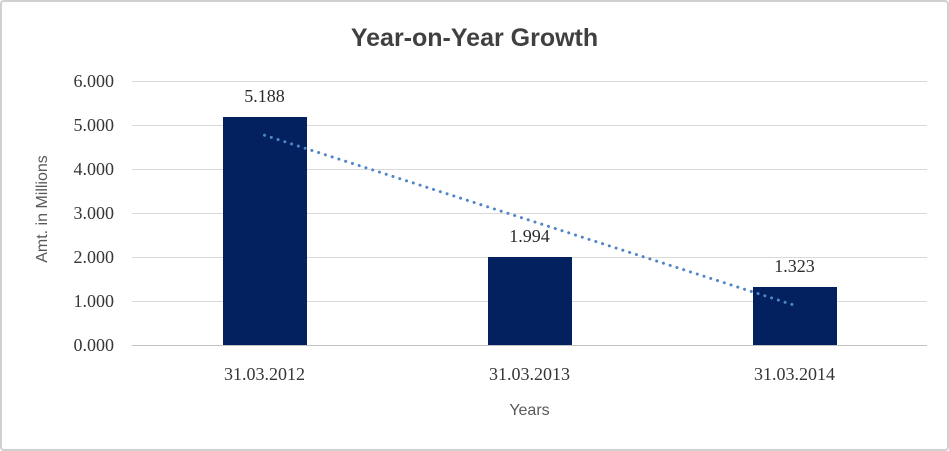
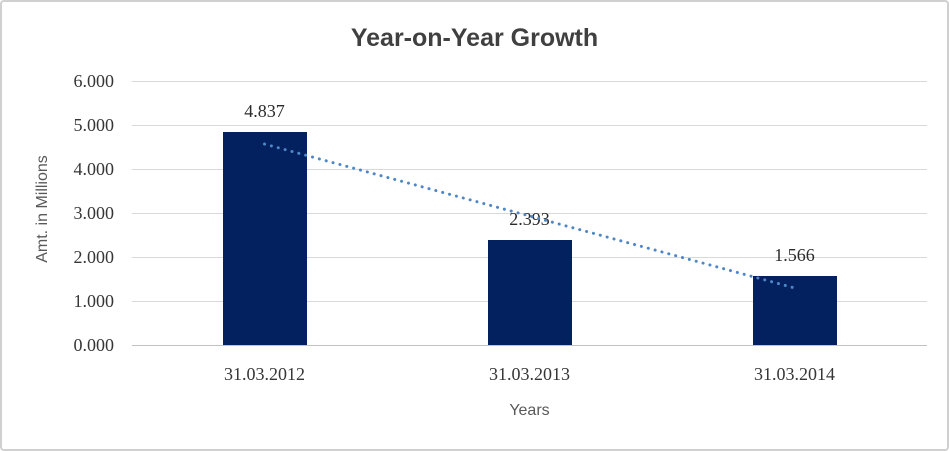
31.03.2012: 5.188 -> 4.837
31.03.2013: 1.994 -> 2.393
31.03.2014: 1.323 -> 1.566
